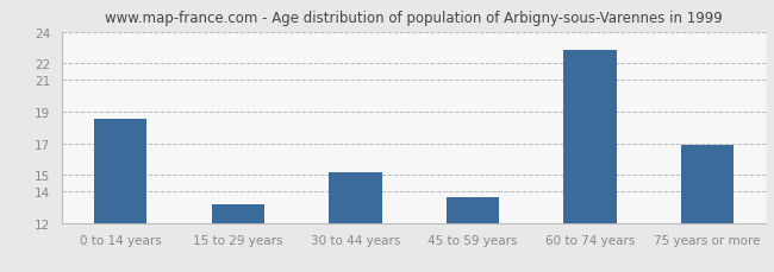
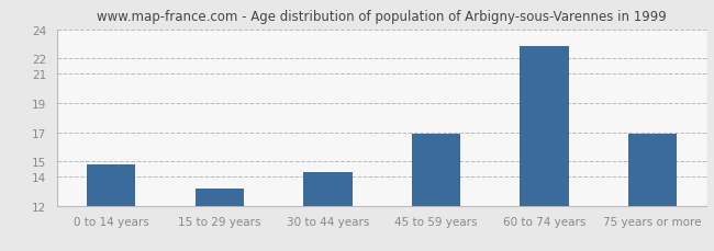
0 to 14 years: 18.5 -> 14.8
30 to 44 years: 15.2 -> 14.3
45 to 59 years: 13.6 -> 16.9
